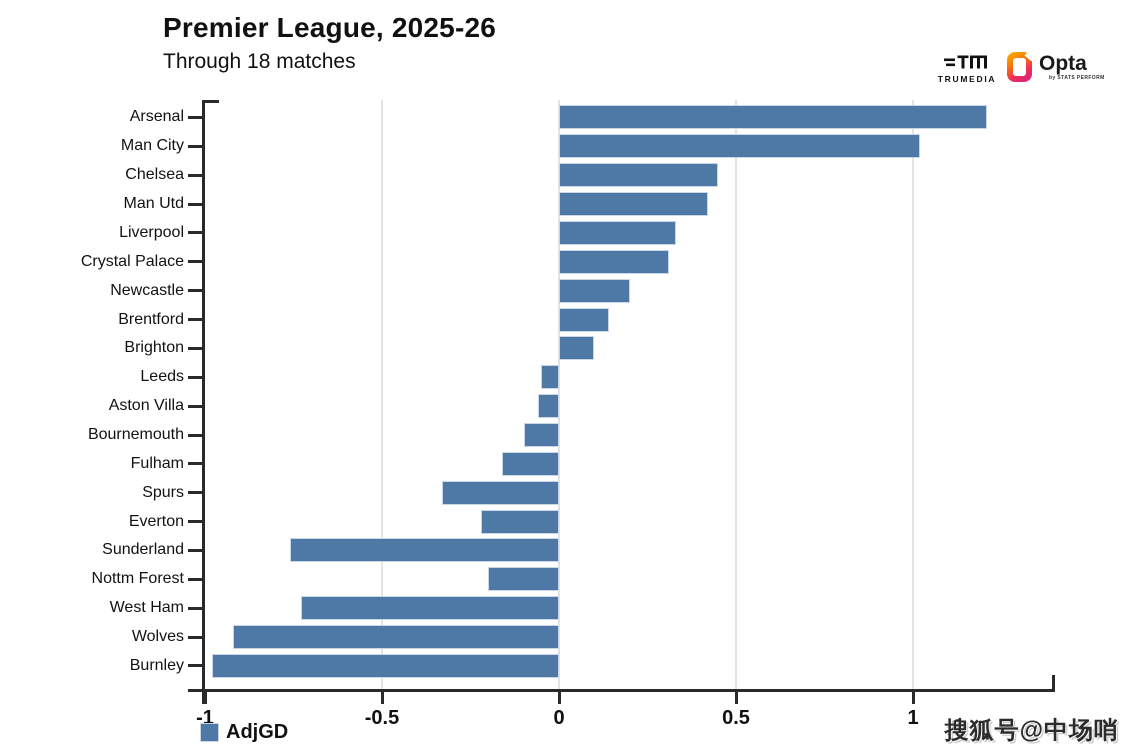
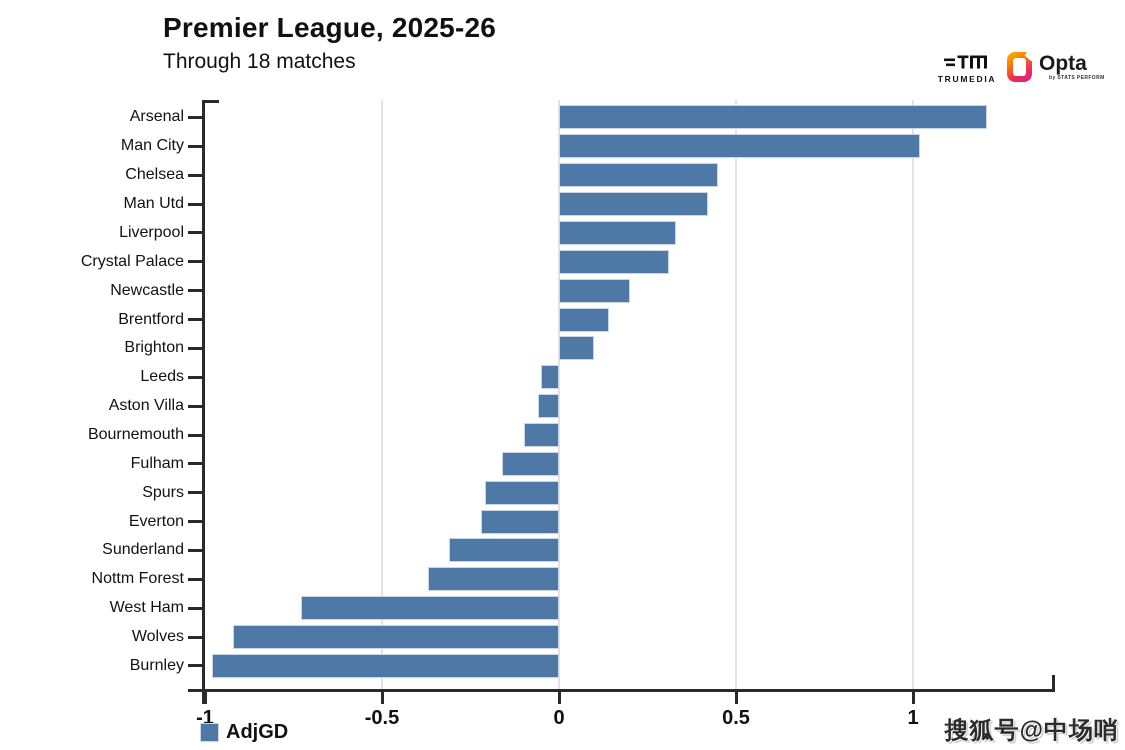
Spurs: -0.33 -> -0.21
Sunderland: -0.76 -> -0.31
Nottm Forest: -0.20 -> -0.37
